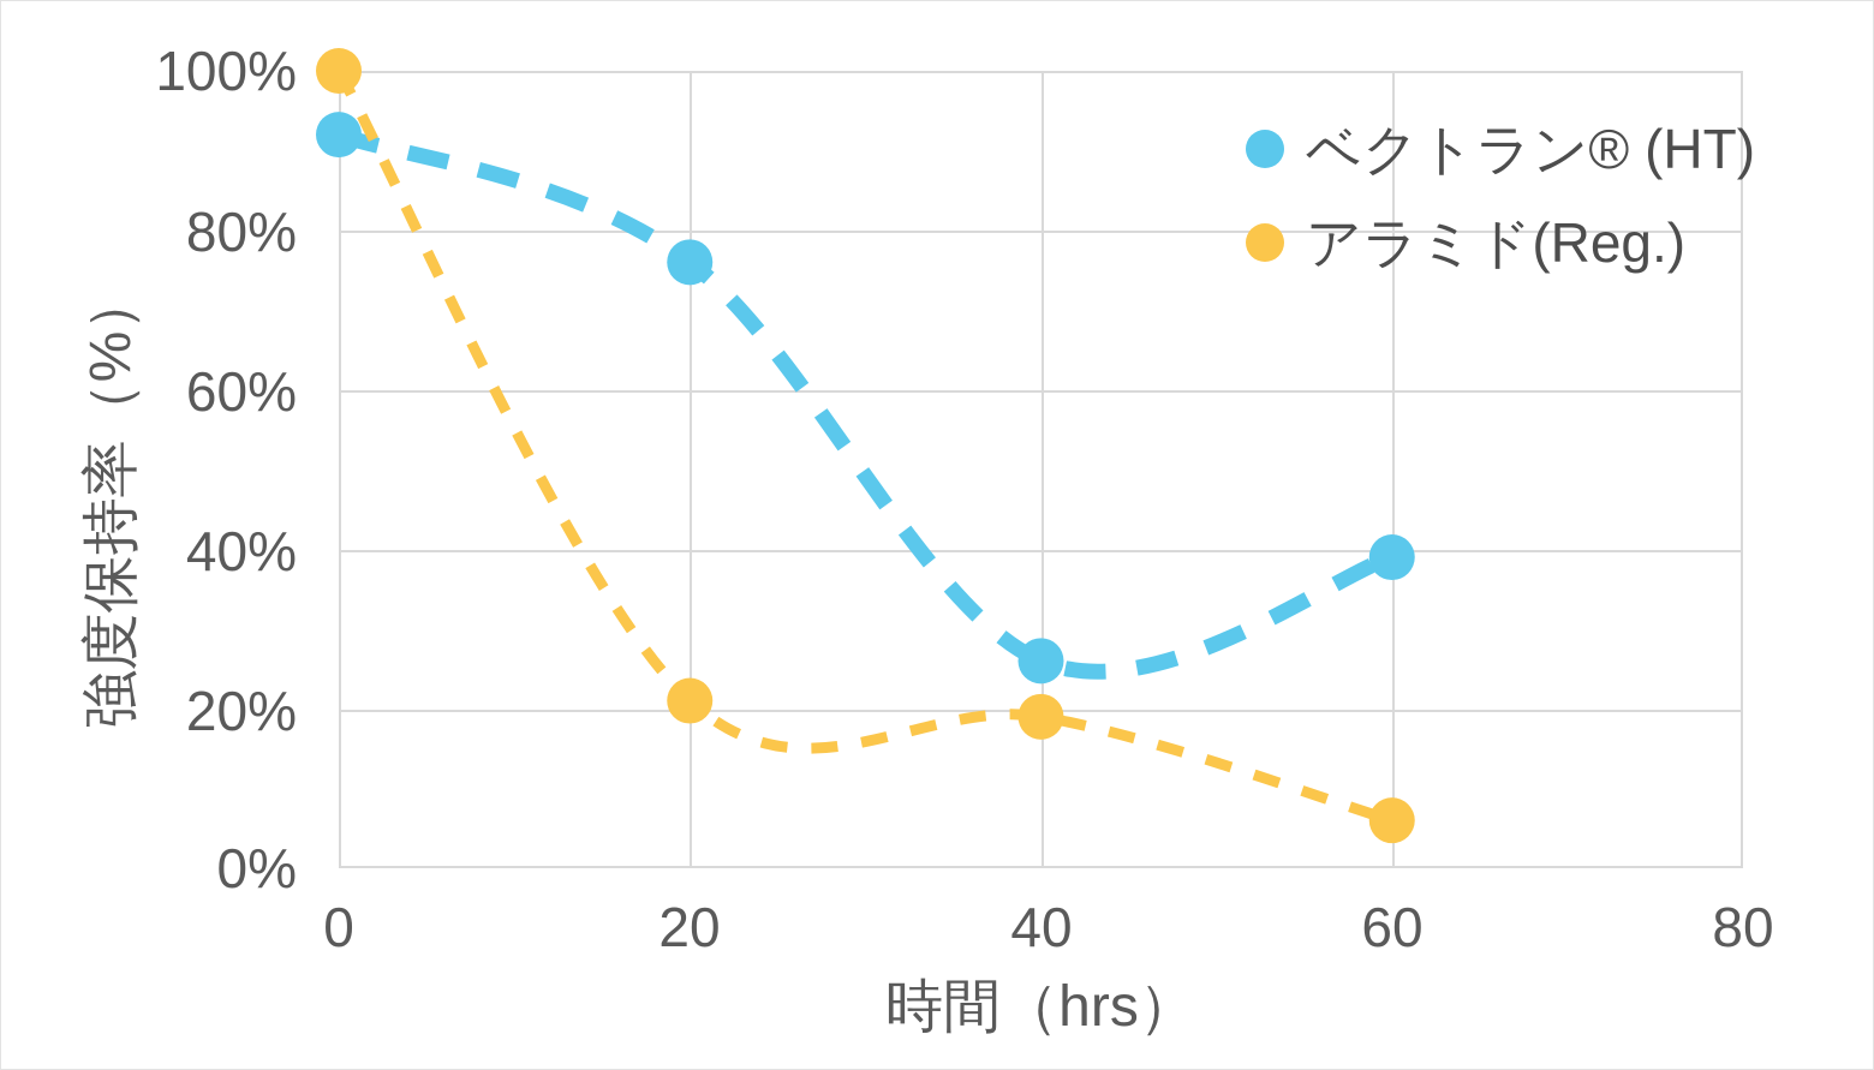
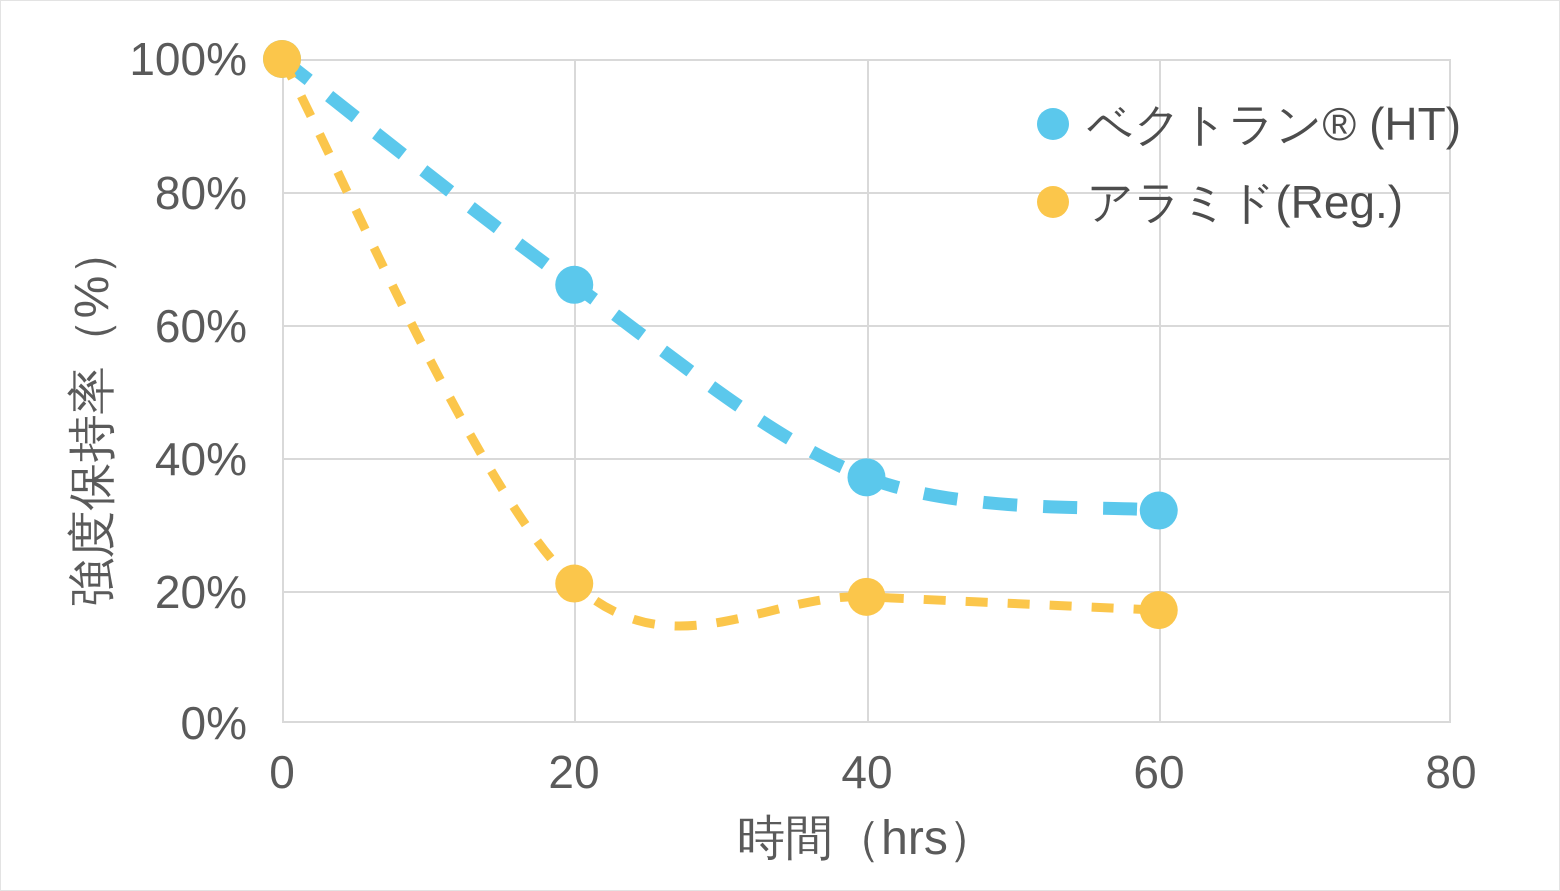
ベクトラン® (HT)/0: 92% -> 100%
ベクトラン® (HT)/20: 76% -> 66%
ベクトラン® (HT)/40: 26% -> 37%
ベクトラン® (HT)/60: 39% -> 32%
アラミド(Reg.)/60: 6% -> 17%
